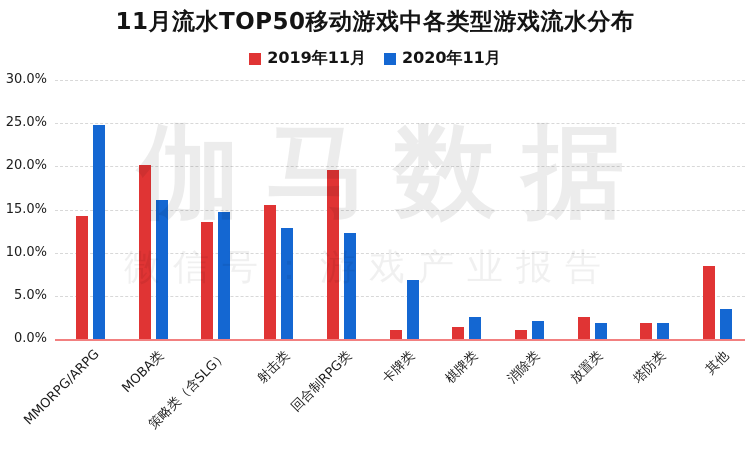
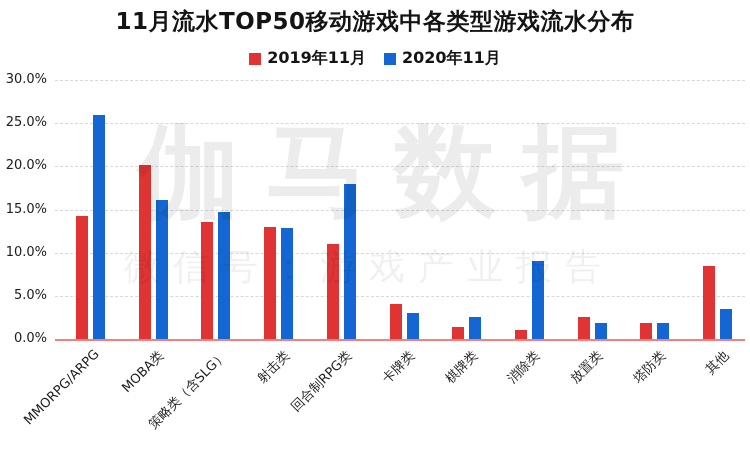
2020年11月/MMORPG/ARPG: 25% -> 26%
2019年11月/射击类: 16% -> 13%
2019年11月/回合制RPG类: 20% -> 11%
2020年11月/回合制RPG类: 12% -> 18%
2019年11月/卡牌类: 1% -> 4%
2020年11月/卡牌类: 7% -> 3%
2020年11月/消除类: 2% -> 9%
